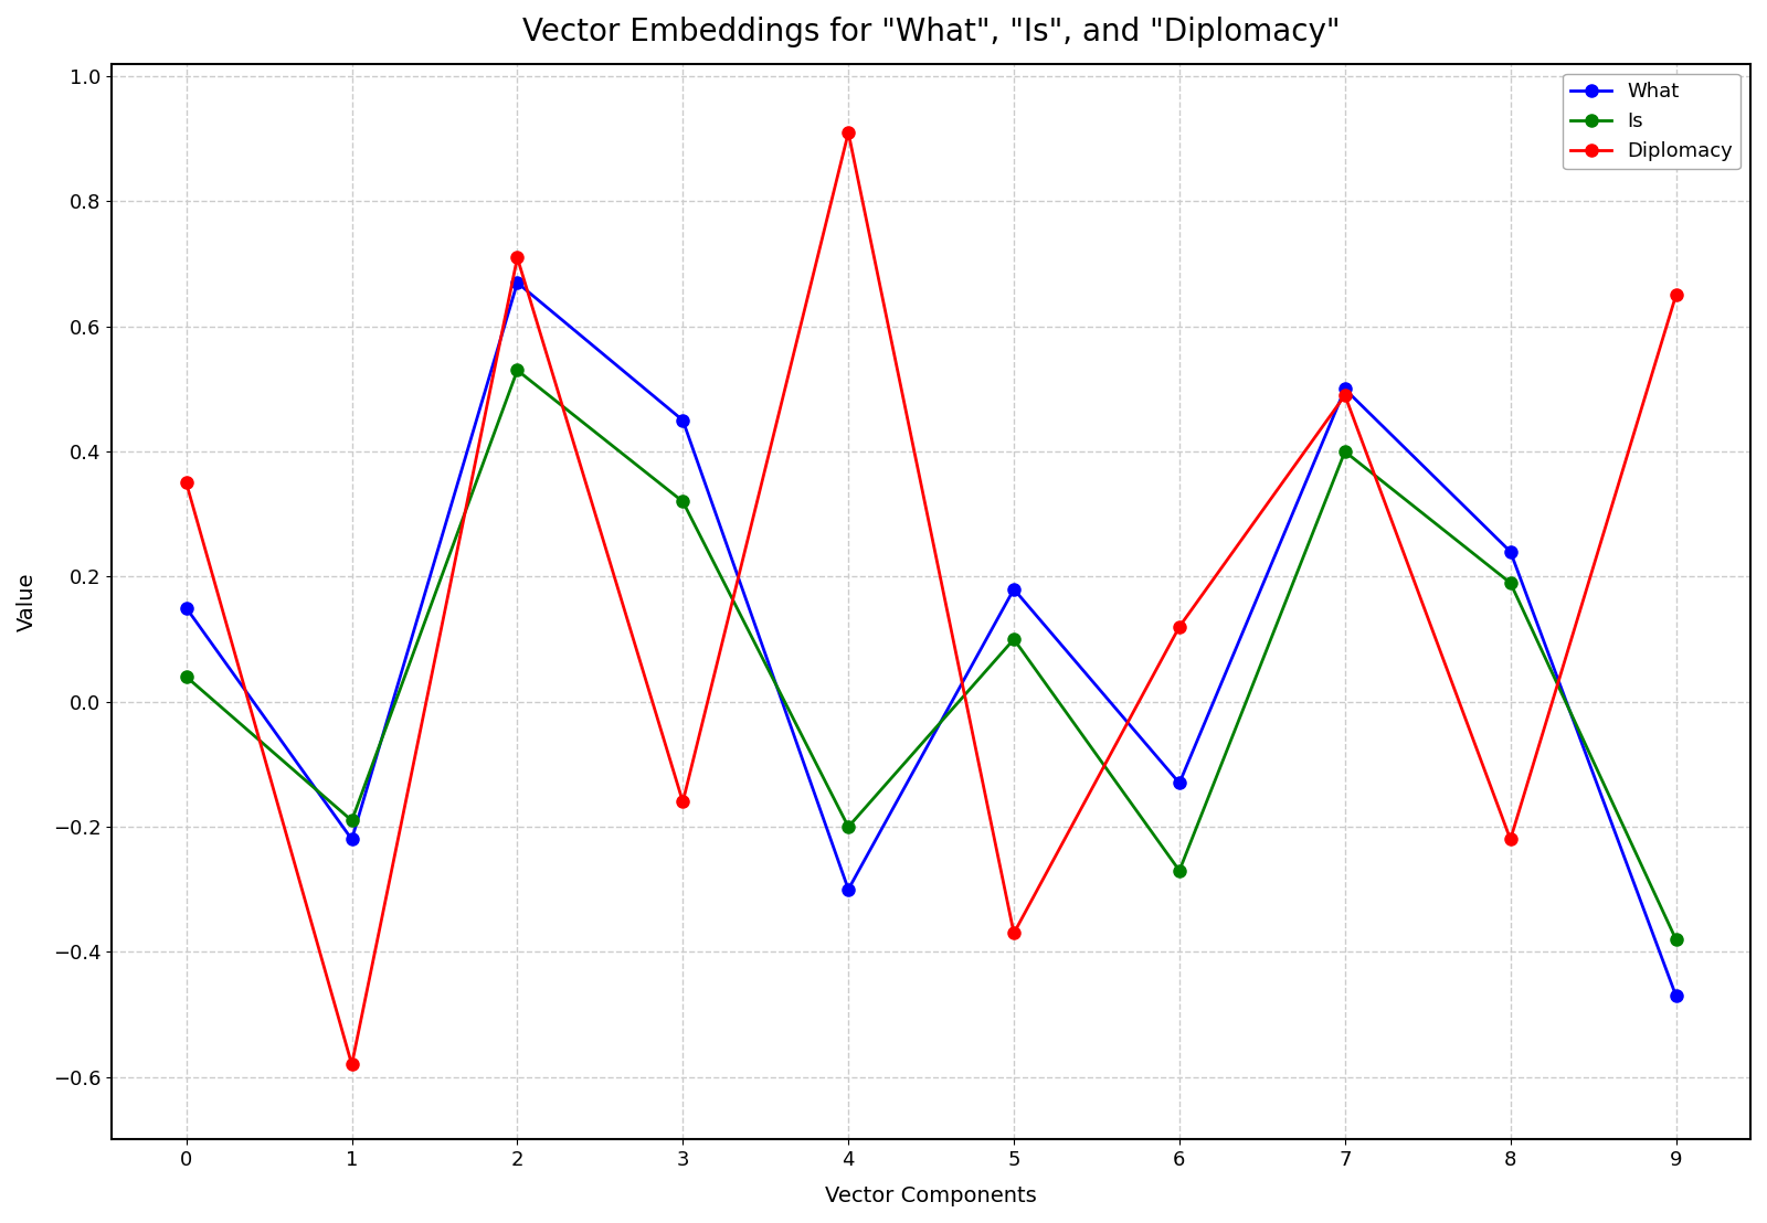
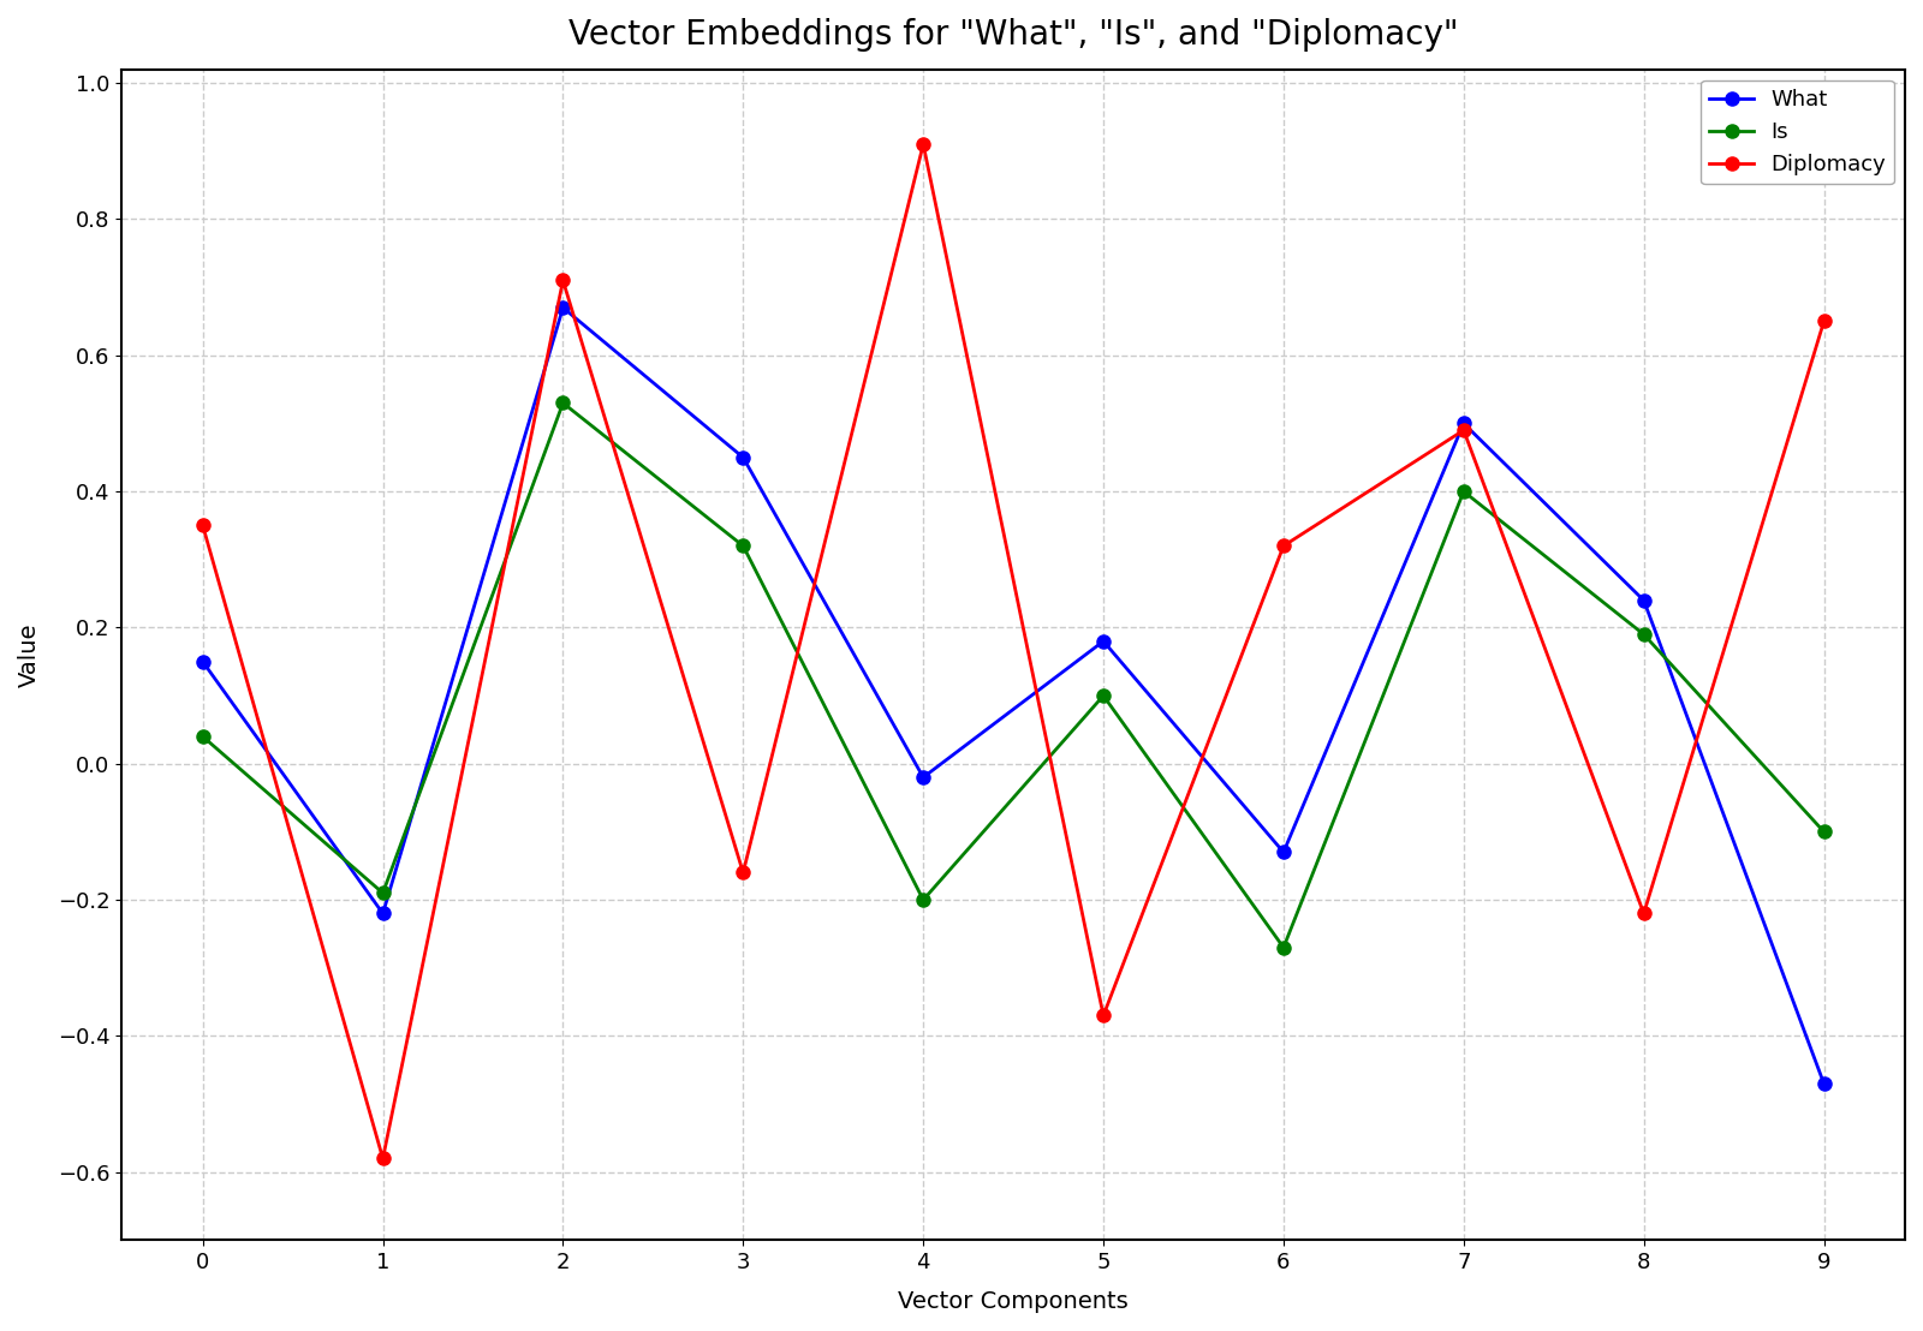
What/4: -0.30 -> -0.02
Diplomacy/6: 0.12 -> 0.32
Is/9: -0.38 -> -0.10
